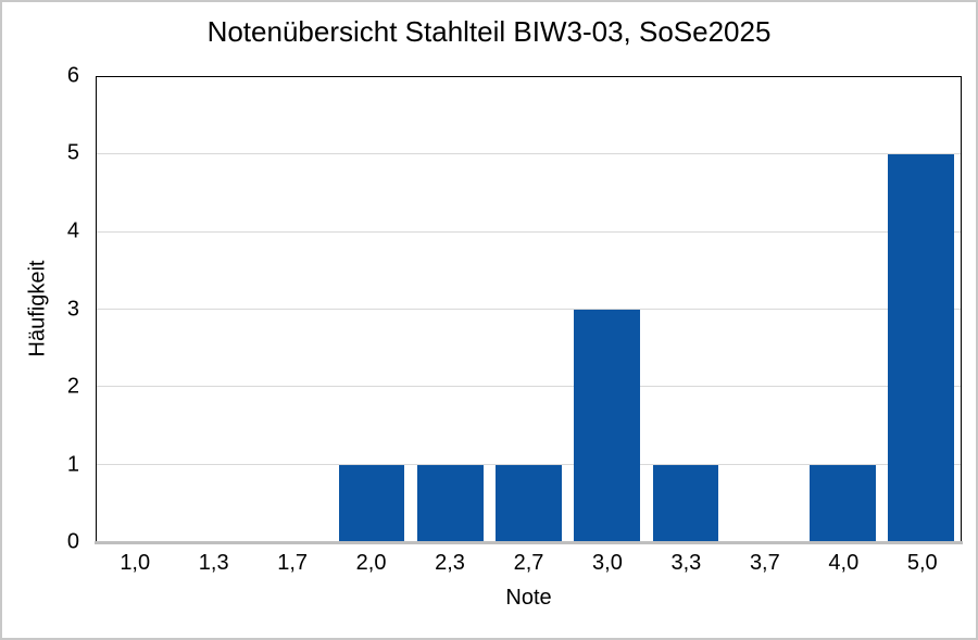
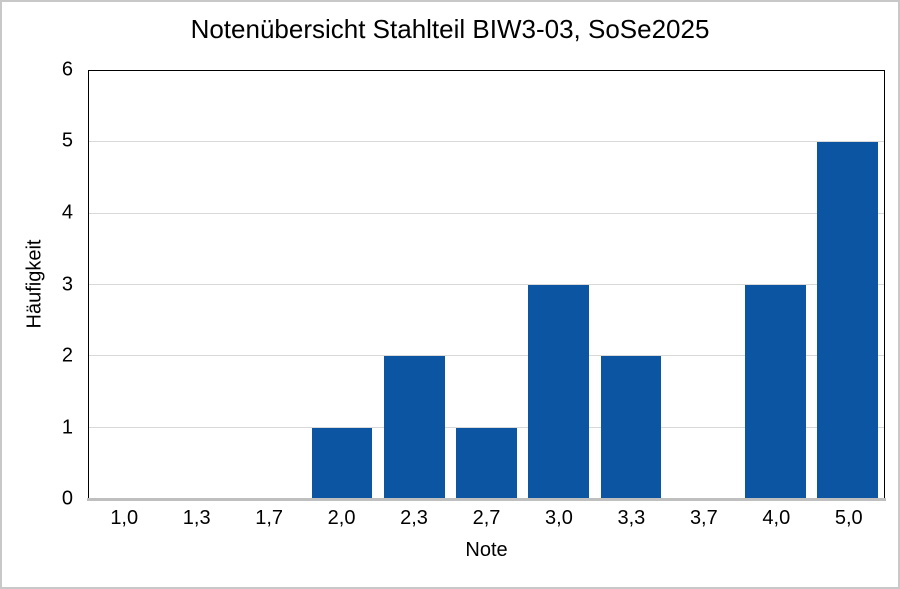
2,3: 1 -> 2
3,3: 1 -> 2
4,0: 1 -> 3
